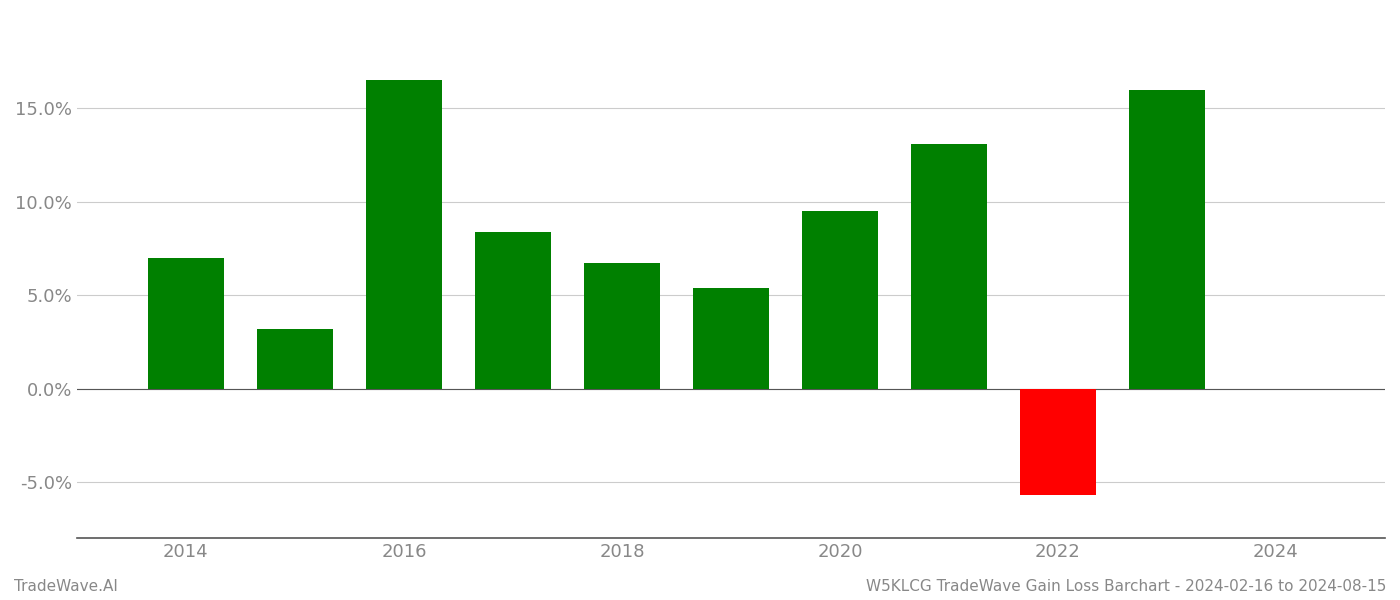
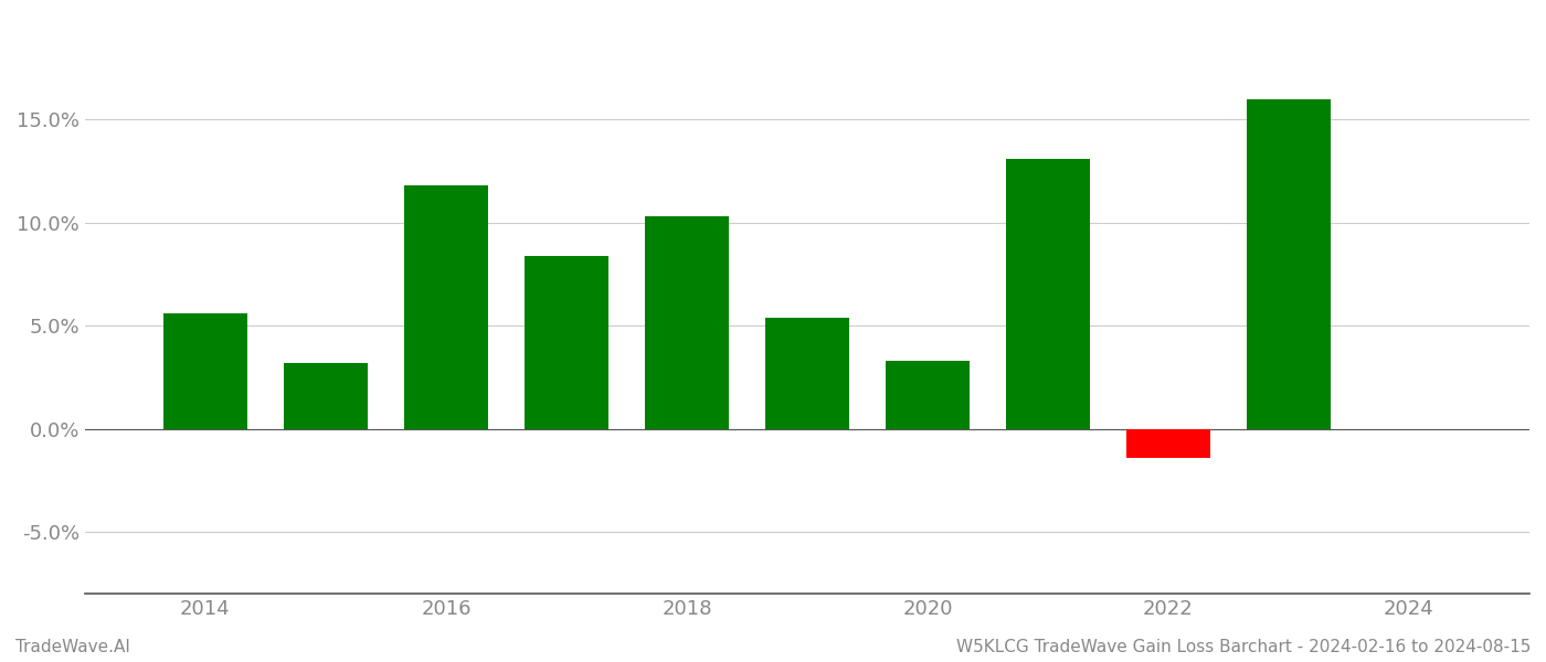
2014: 7.0% -> 5.6%
2016: 16.5% -> 11.8%
2018: 6.7% -> 10.3%
2020: 9.5% -> 3.3%
2022: -5.7% -> -1.4%
